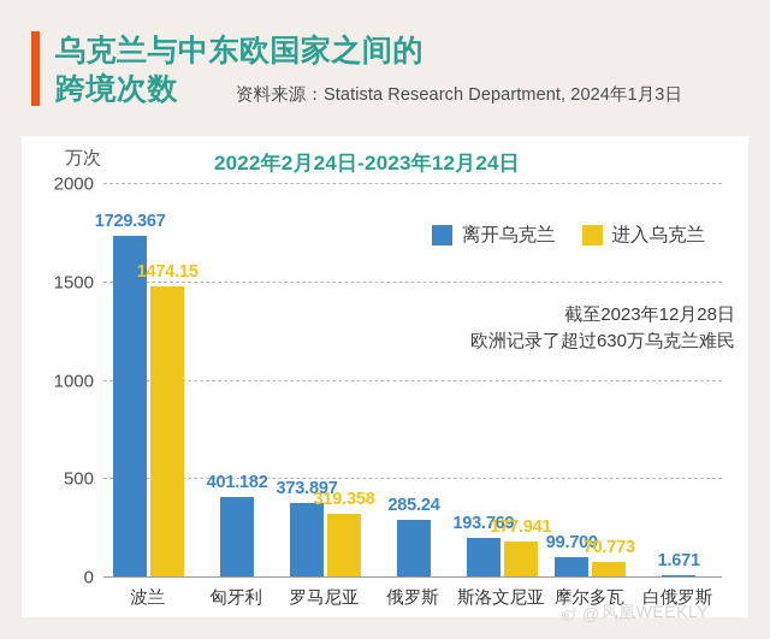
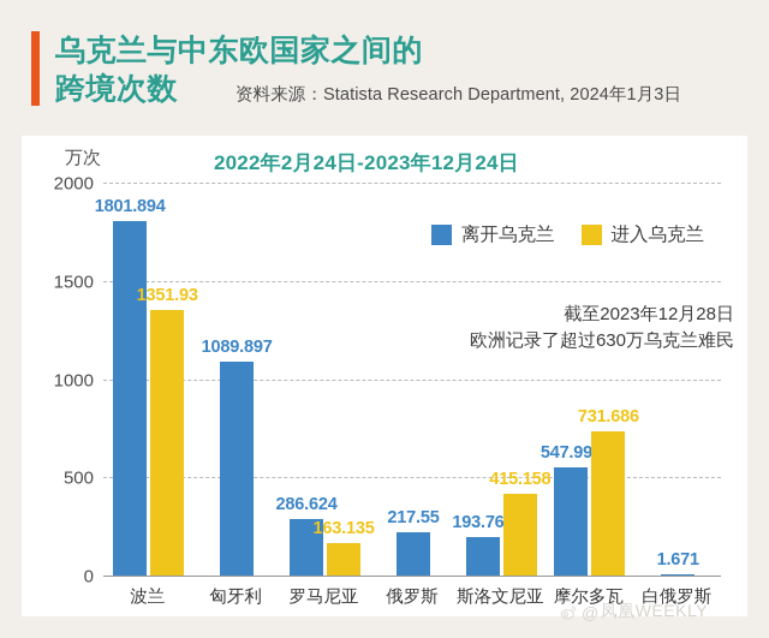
离开乌克兰/波兰: 1729.367 -> 1801.894
进入乌克兰/波兰: 1474.15 -> 1351.93
离开乌克兰/匈牙利: 401.182 -> 1089.897
离开乌克兰/罗马尼亚: 373.897 -> 286.624
进入乌克兰/罗马尼亚: 319.358 -> 163.135
离开乌克兰/俄罗斯: 285.24 -> 217.55
进入乌克兰/斯洛文尼亚: 177.941 -> 415.158
离开乌克兰/摩尔多瓦: 99.709 -> 547.995
进入乌克兰/摩尔多瓦: 70.773 -> 731.686
